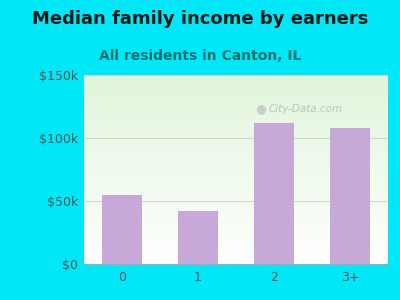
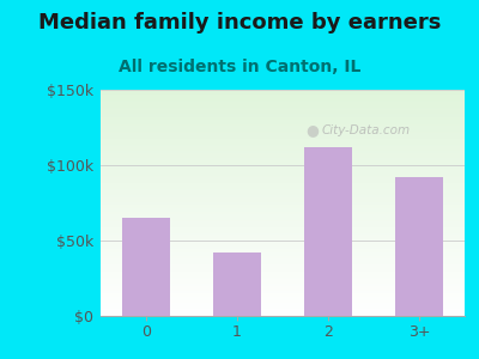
0: $55k -> $65k
3+: $108k -> $92k
